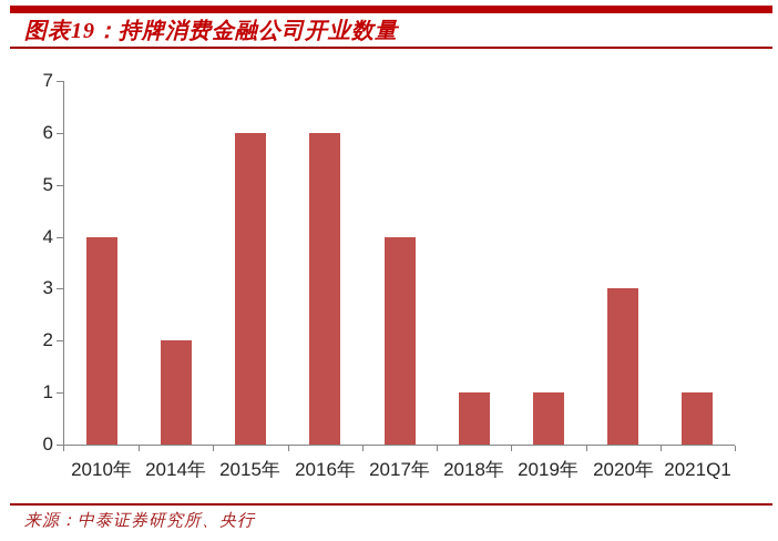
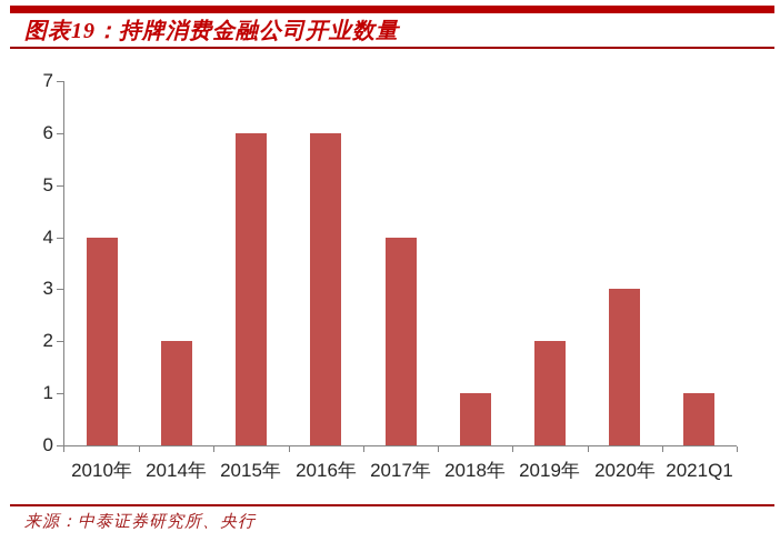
2019年: 1 -> 2
